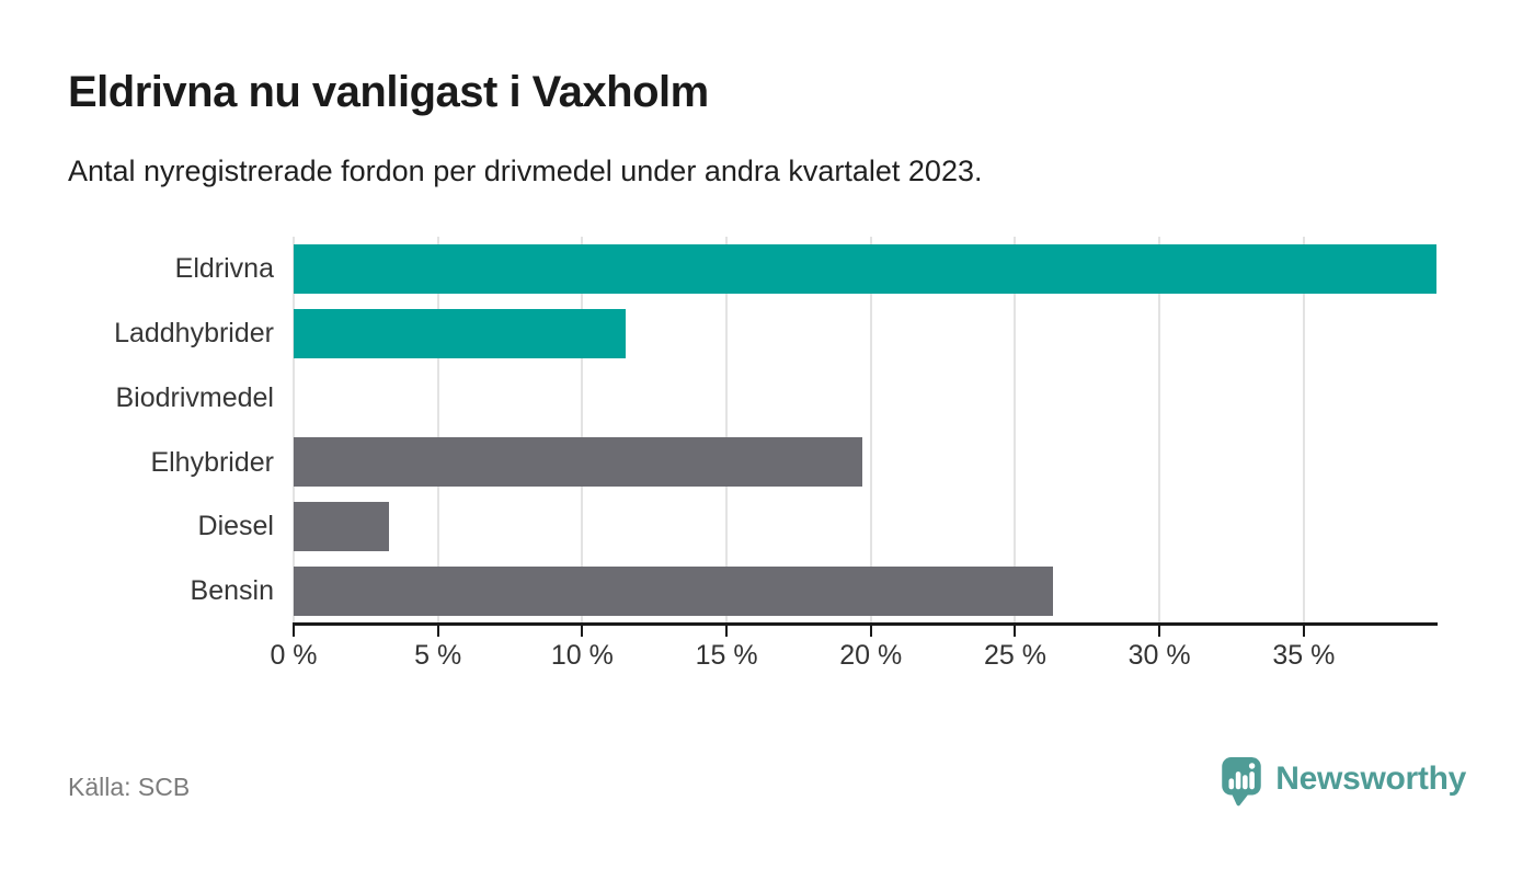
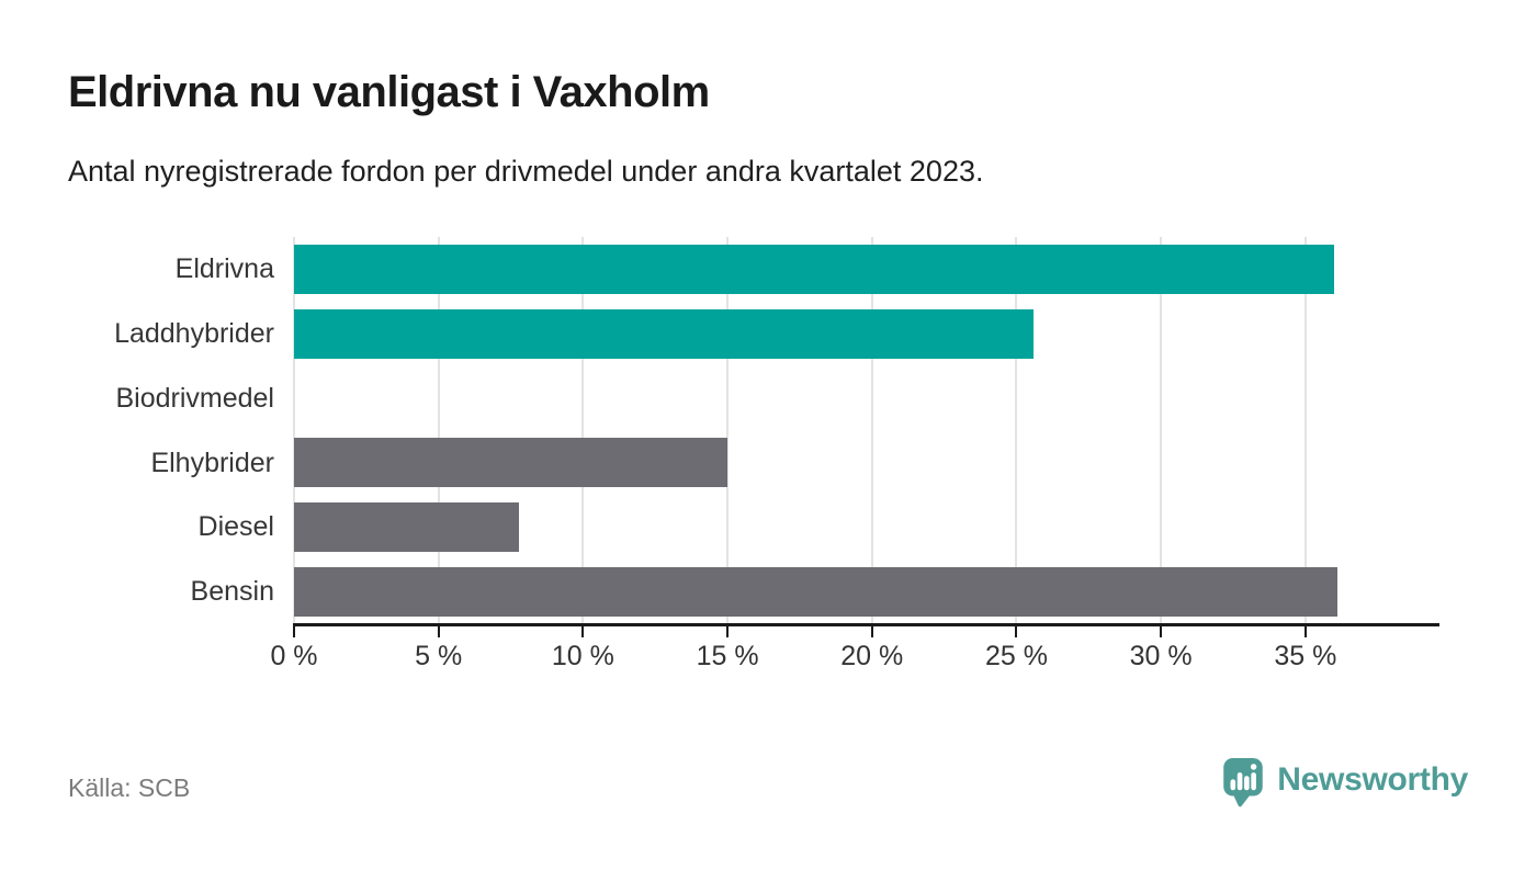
Eldrivna: 39.6% -> 36.0%
Laddhybrider: 11.5% -> 25.6%
Elhybrider: 19.7% -> 15.0%
Diesel: 3.3% -> 7.8%
Bensin: 26.3% -> 36.1%
